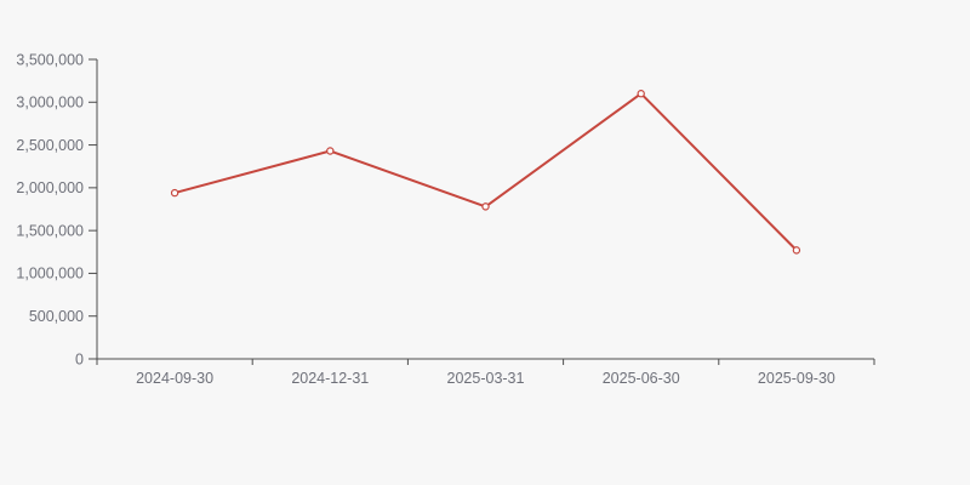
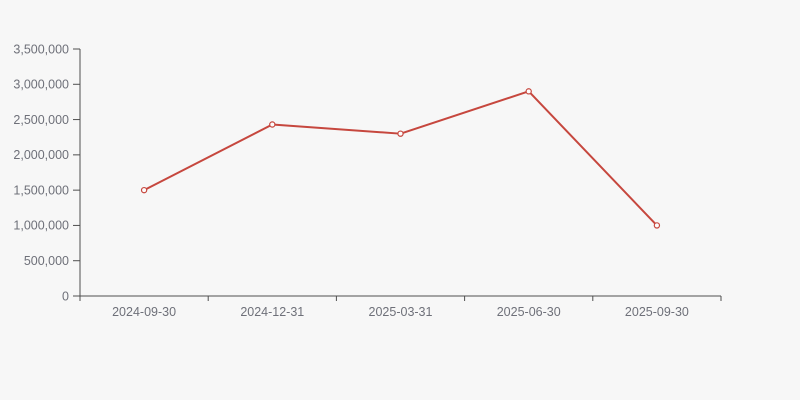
2024-09-30: 1900000 -> 1500000
2025-03-31: 1800000 -> 2300000
2025-06-30: 3100000 -> 2900000
2025-09-30: 1300000 -> 1000000
